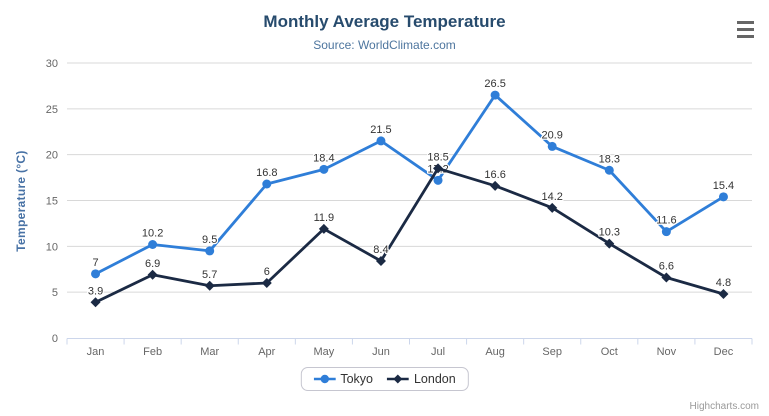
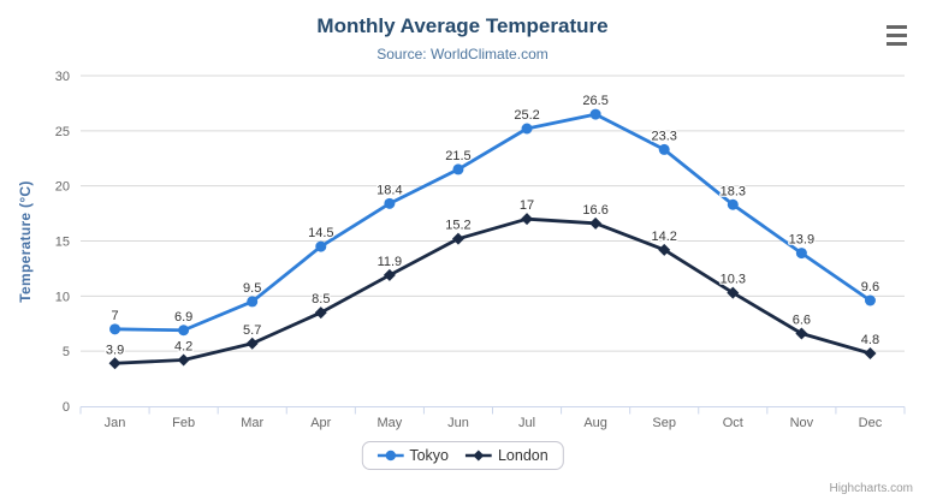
Tokyo/Feb: 10.2 -> 6.9
London/Feb: 6.9 -> 4.2
Tokyo/Apr: 16.8 -> 14.5
London/Apr: 6 -> 8.5
London/Jun: 8.4 -> 15.2
Tokyo/Jul: 17.2 -> 25.2
London/Jul: 18.5 -> 17
Tokyo/Sep: 20.9 -> 23.3
Tokyo/Nov: 11.6 -> 13.9
Tokyo/Dec: 15.4 -> 9.6
